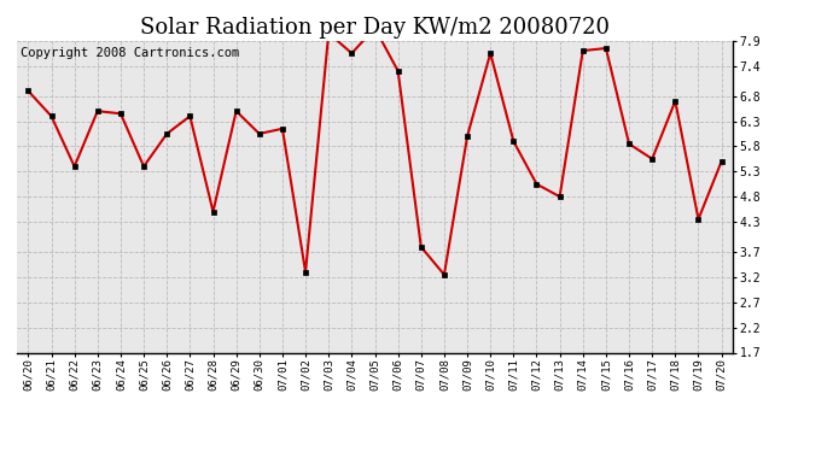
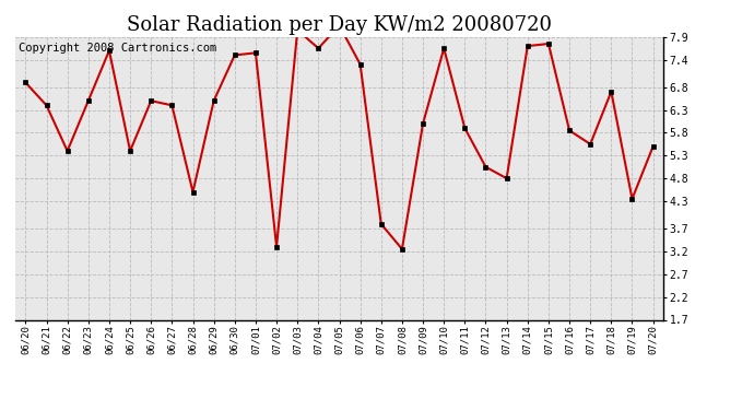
06/24: 6.45 -> 7.60
06/26: 6.05 -> 6.50
06/30: 6.05 -> 7.50
07/01: 6.15 -> 7.55
